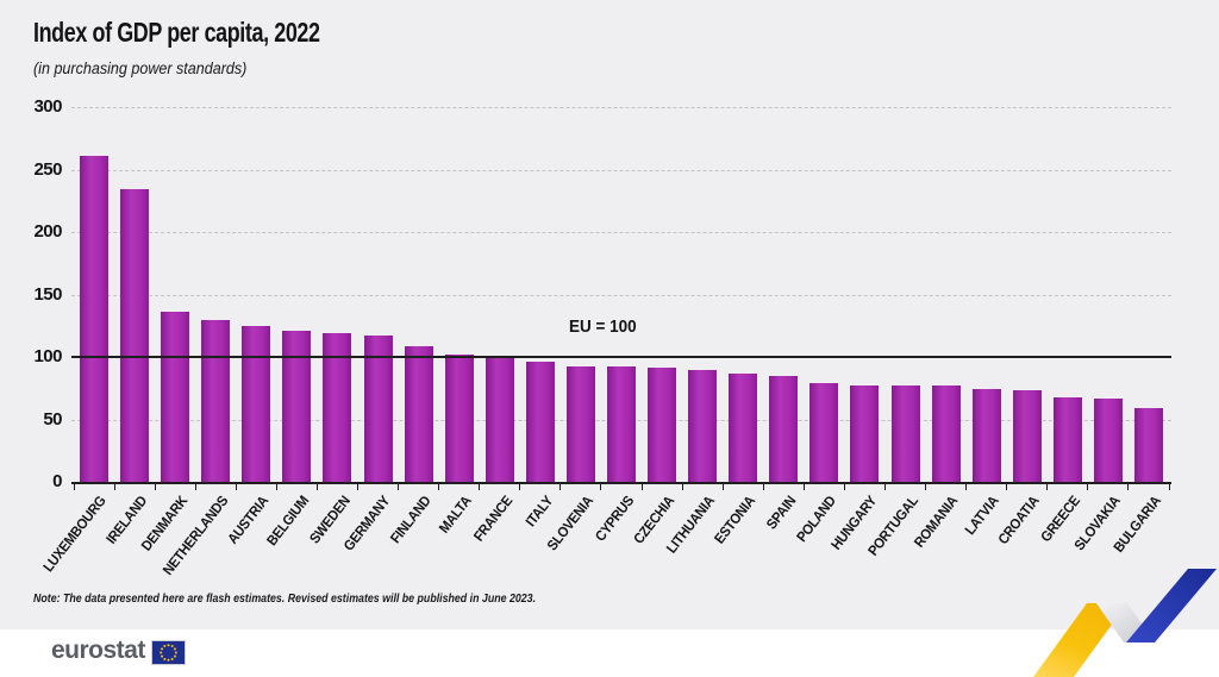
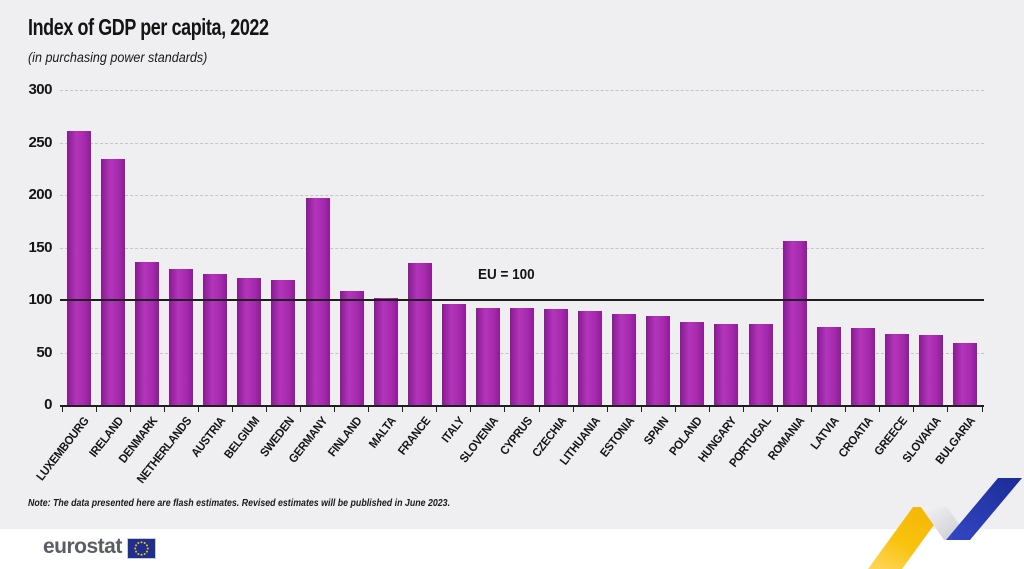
GERMANY: 117 -> 197
FRANCE: 101 -> 135
ROMANIA: 77 -> 156
